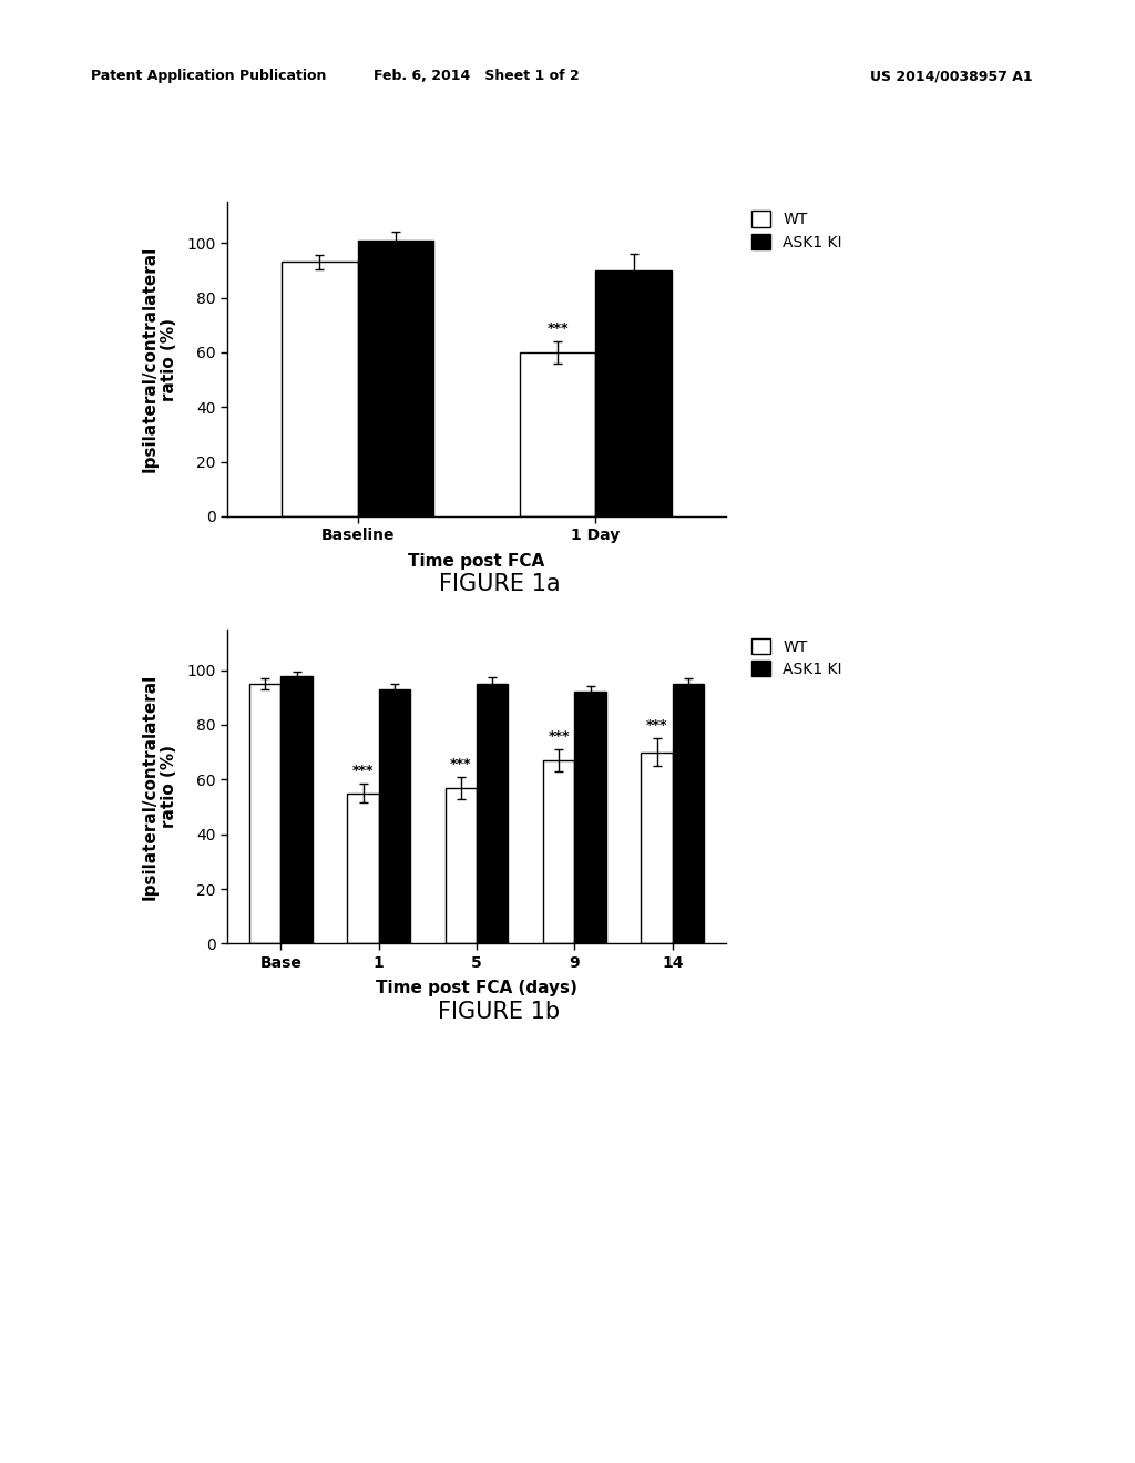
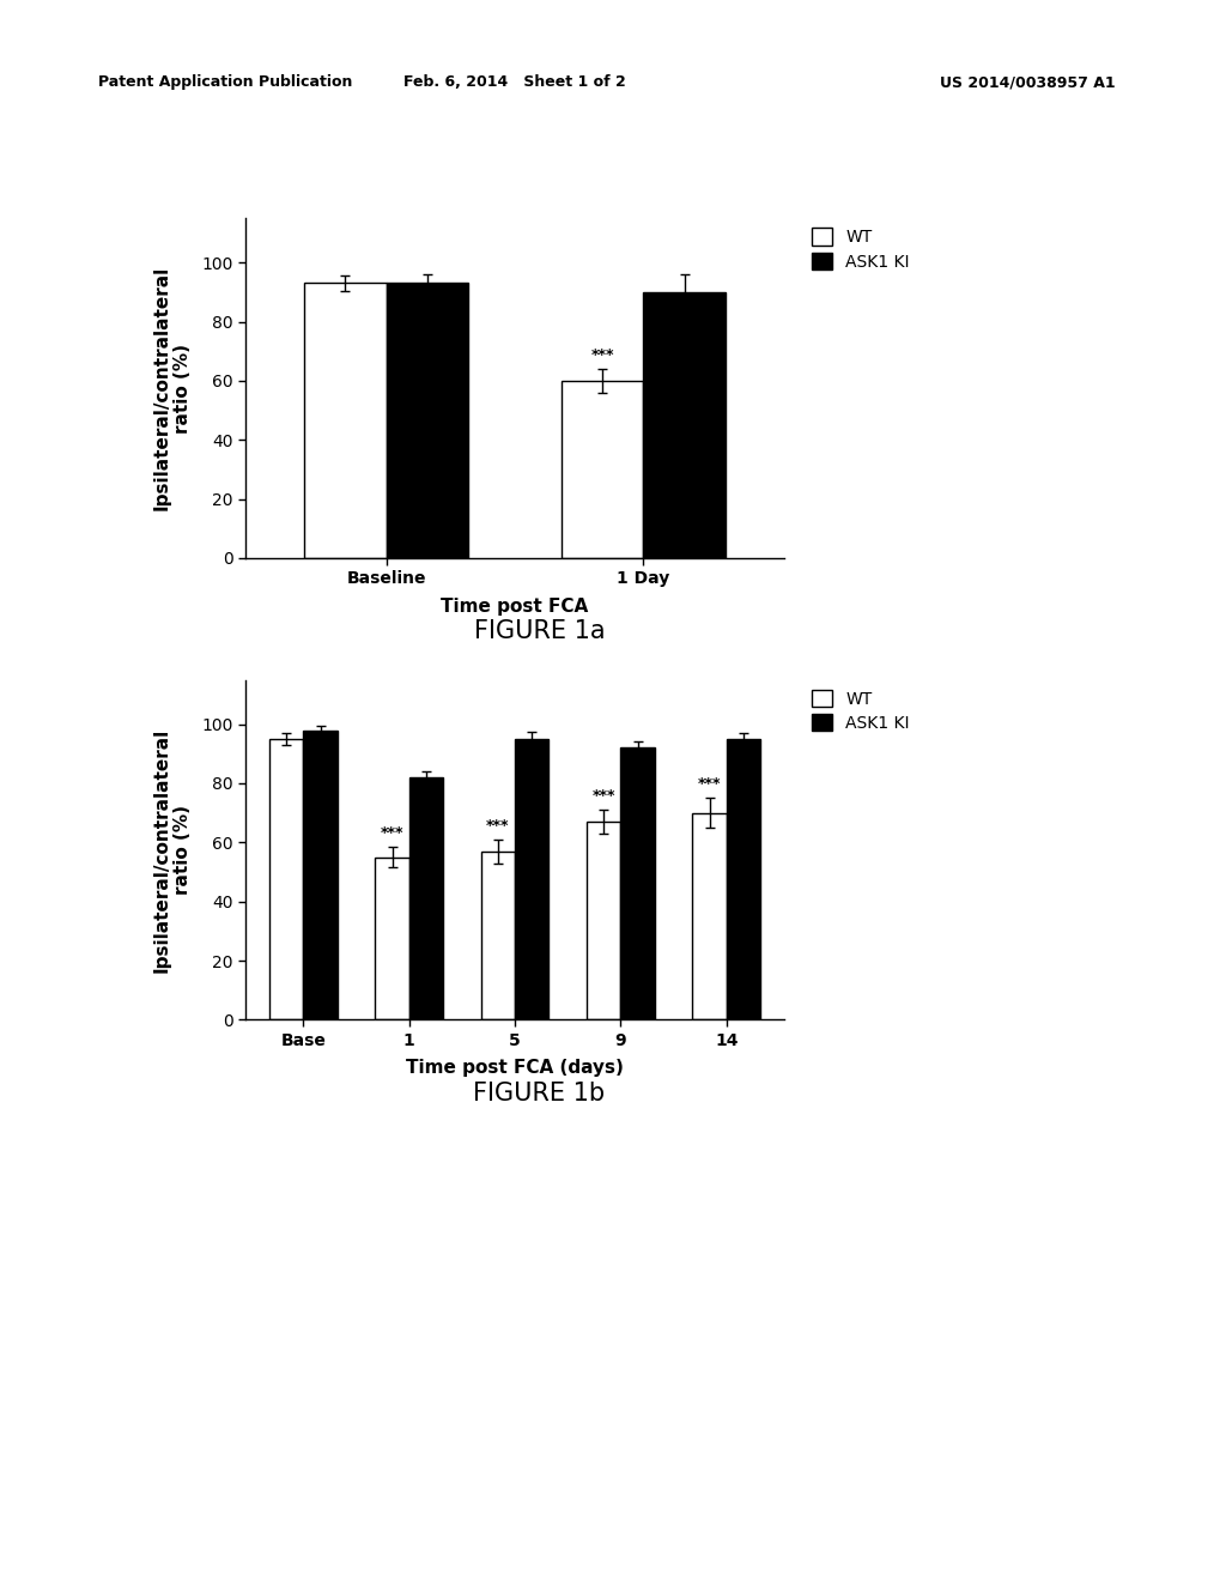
ASK1 KI/Baseline: 101 -> 93
ASK1 KI/1: 93 -> 82
